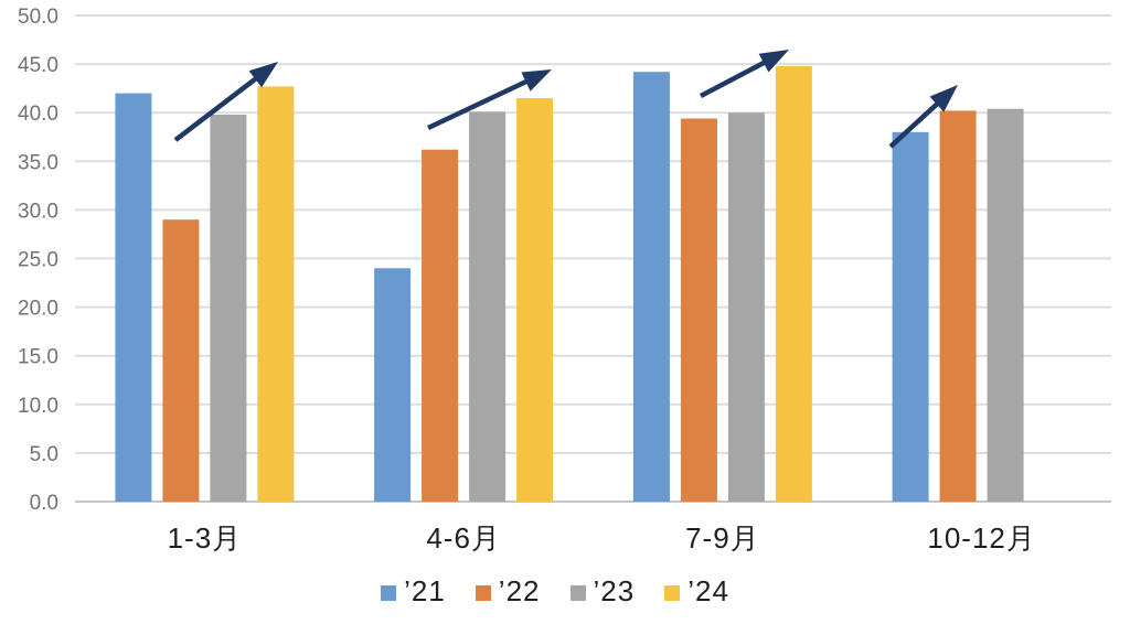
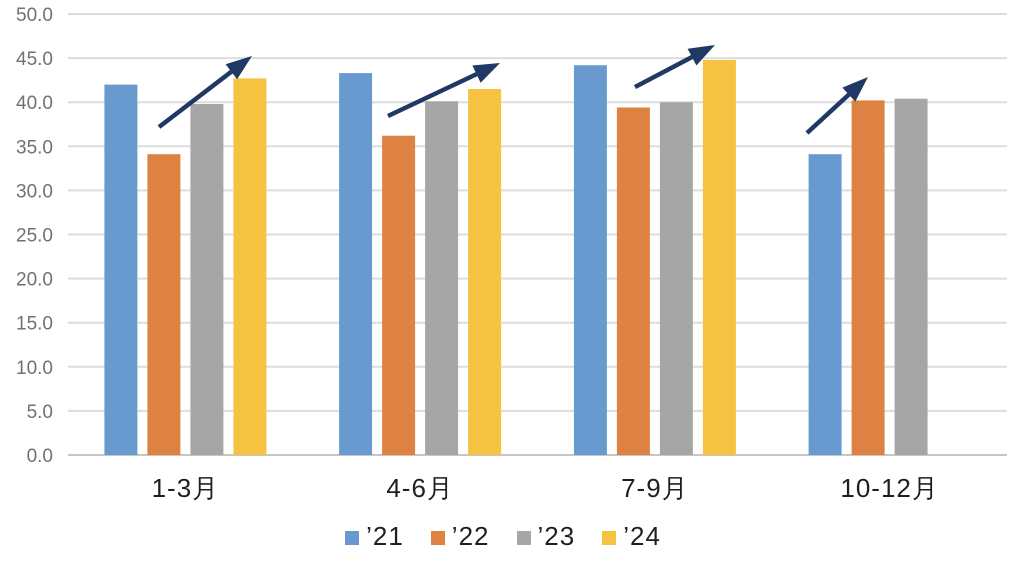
’22/1-3月: 29 -> 34
’21/4-6月: 24 -> 43
’21/10-12月: 38 -> 34
